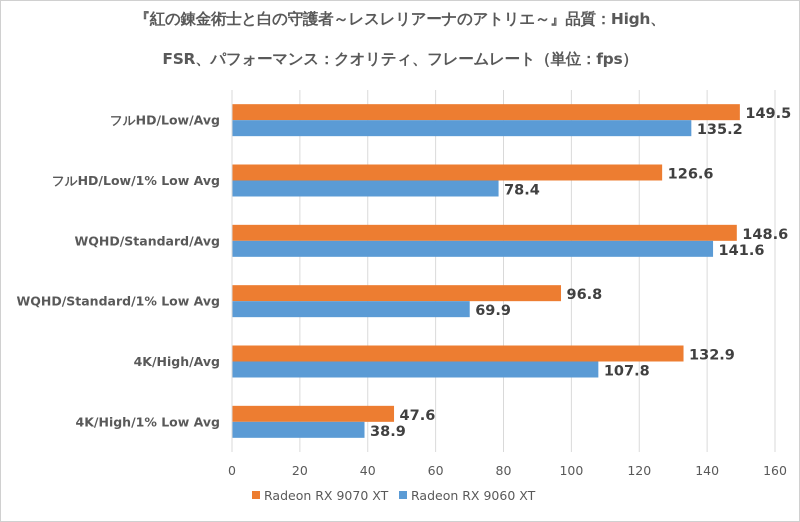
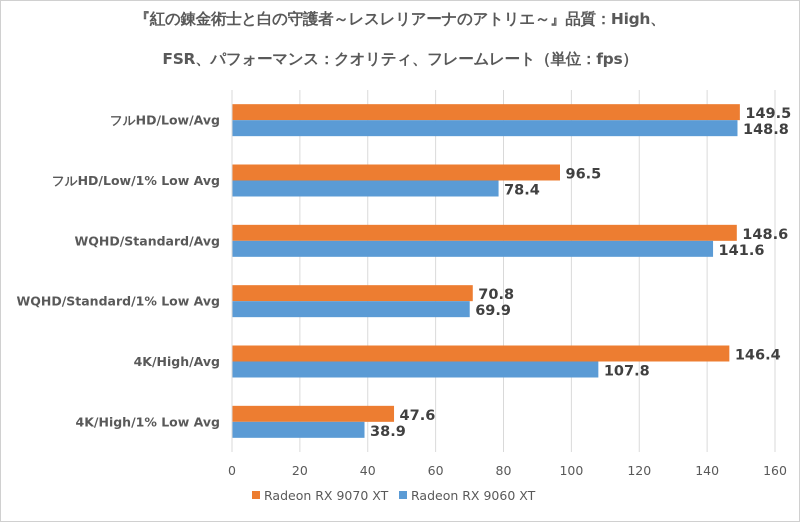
Radeon RX 9060 XT/フルHD/Low/Avg: 135.2 -> 148.8
Radeon RX 9070 XT/フルHD/Low/1% Low Avg: 126.6 -> 96.5
Radeon RX 9070 XT/WQHD/Standard/1% Low Avg: 96.8 -> 70.8
Radeon RX 9070 XT/4K/High/Avg: 132.9 -> 146.4
